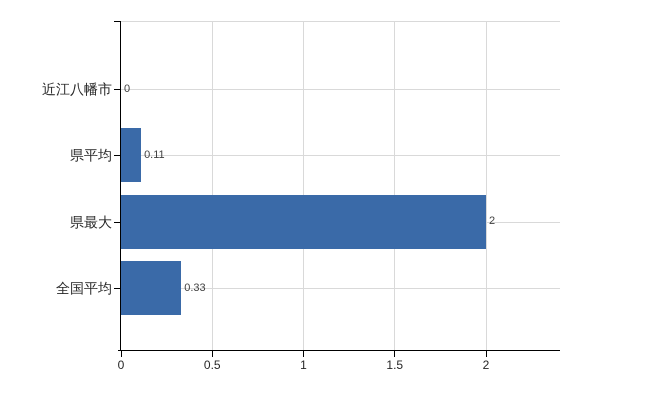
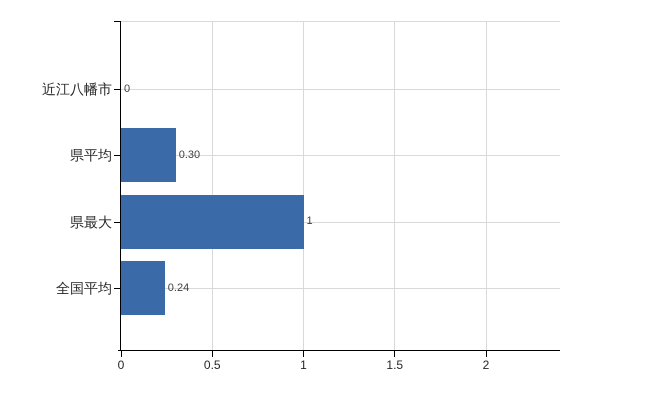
県平均: 0.11 -> 0.30
県最大: 2 -> 1
全国平均: 0.33 -> 0.24
